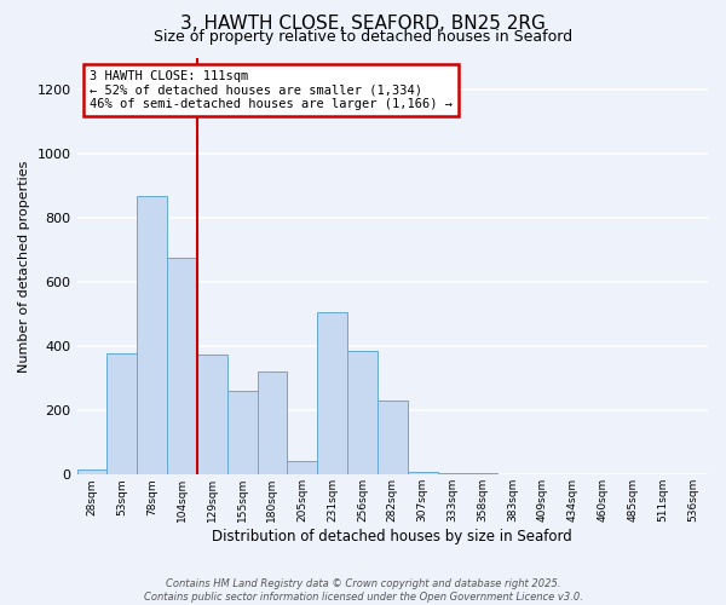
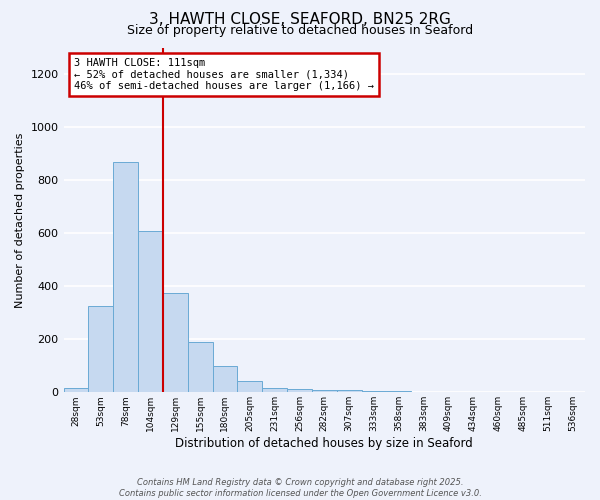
53sqm: 380 -> 325
104sqm: 675 -> 610
155sqm: 260 -> 190
180sqm: 320 -> 100
231sqm: 505 -> 15
256sqm: 385 -> 12
282sqm: 230 -> 10
